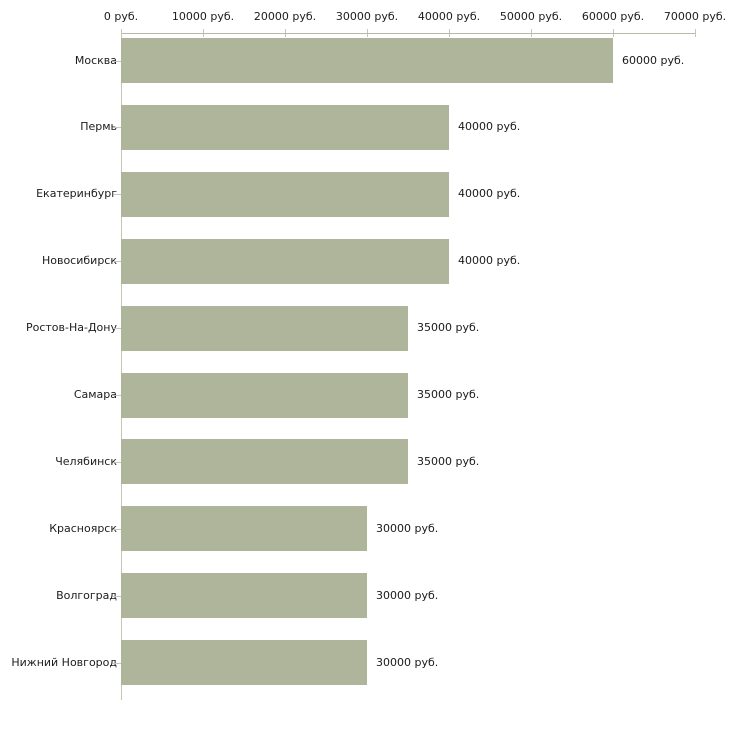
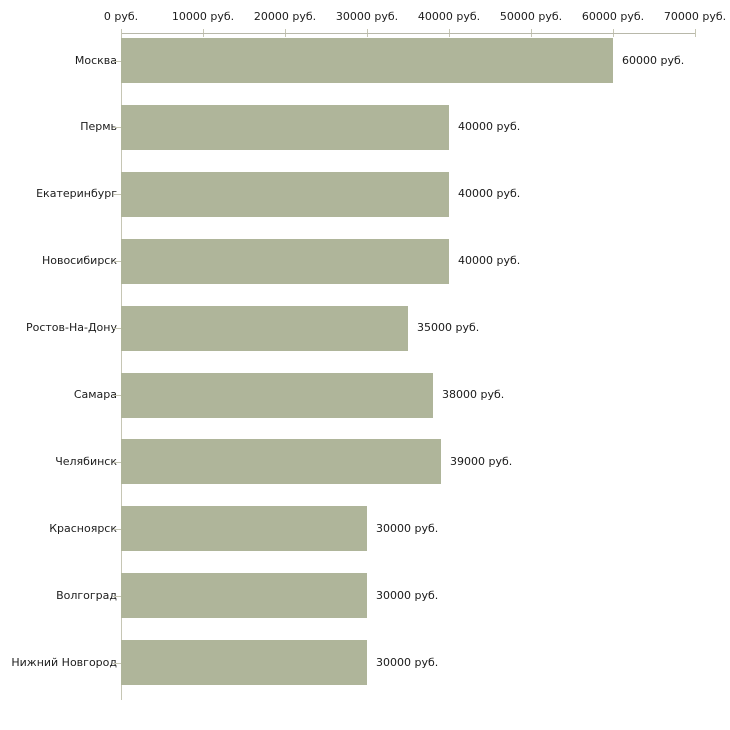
Самара: 35000 -> 38000
Челябинск: 35000 -> 39000
